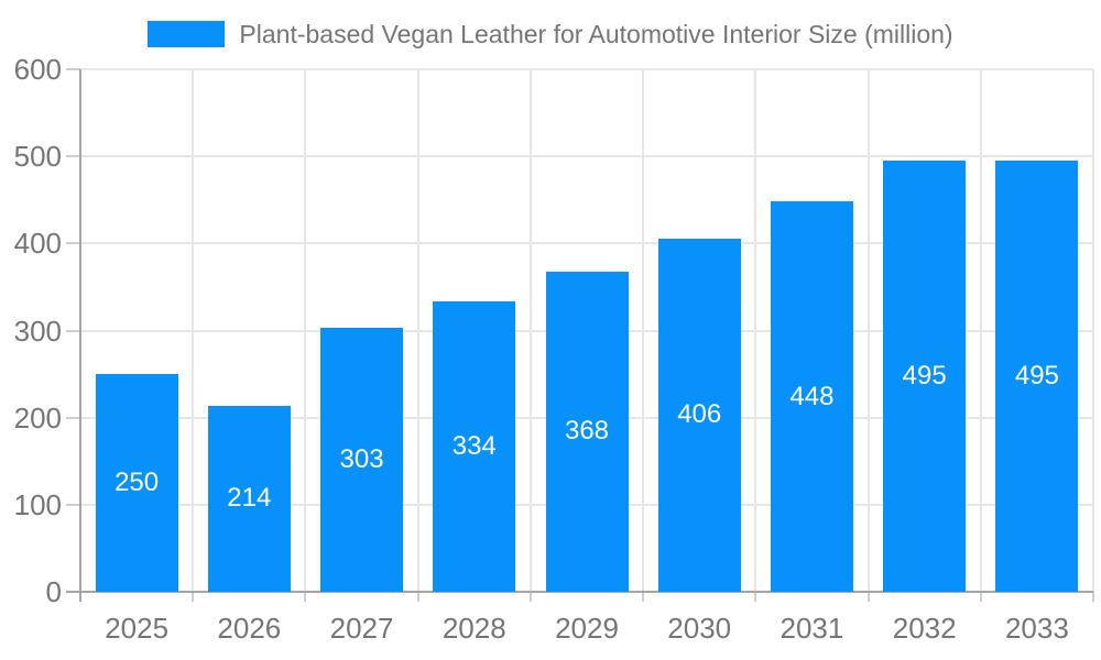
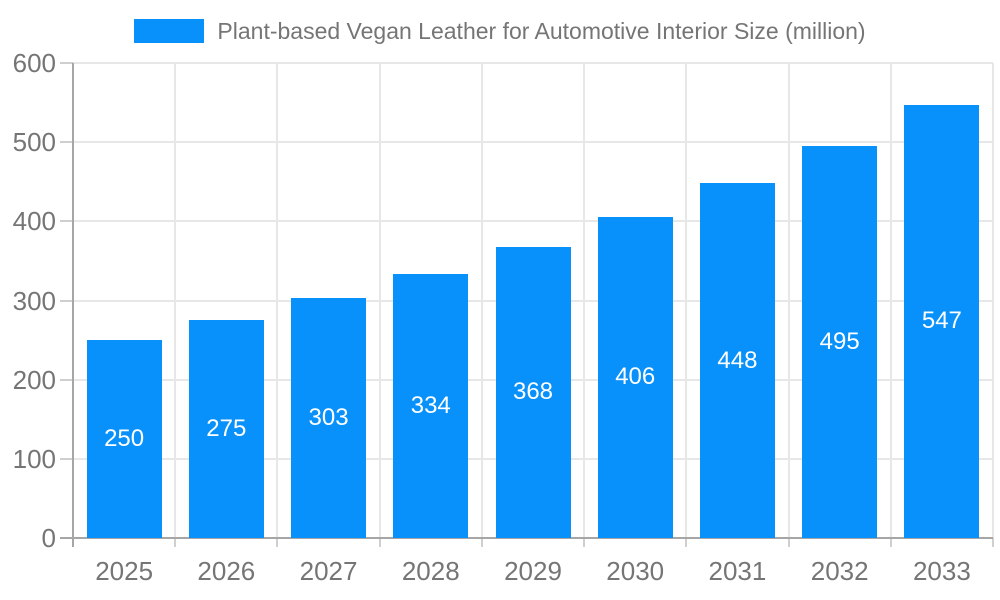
2026: 214 -> 275
2033: 495 -> 547
